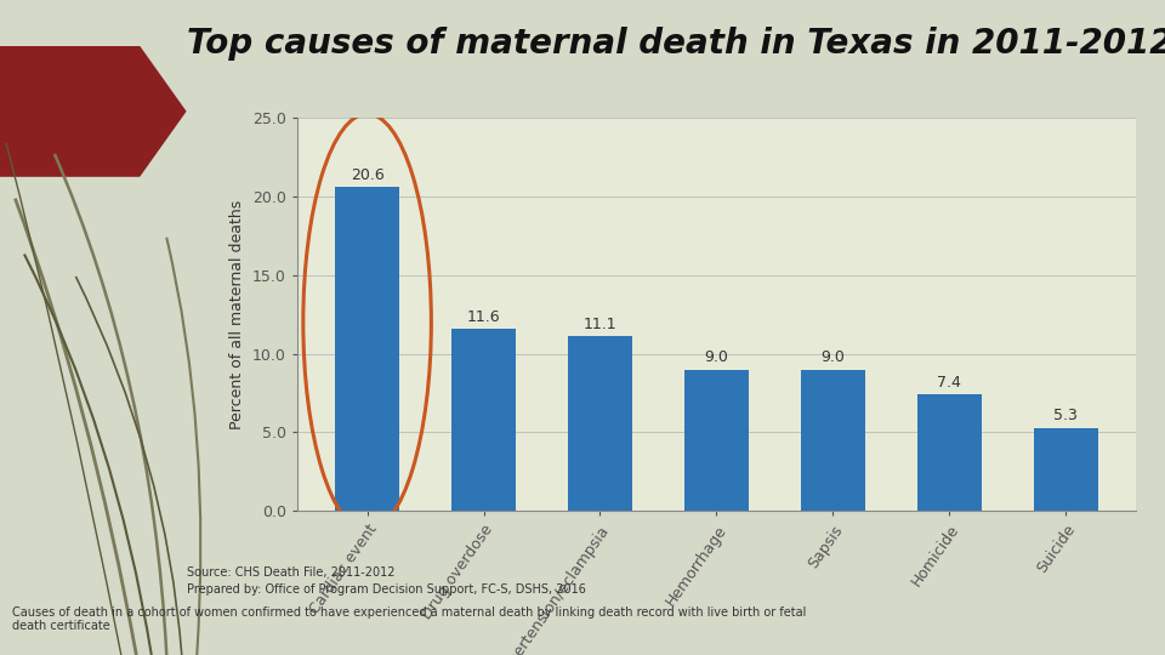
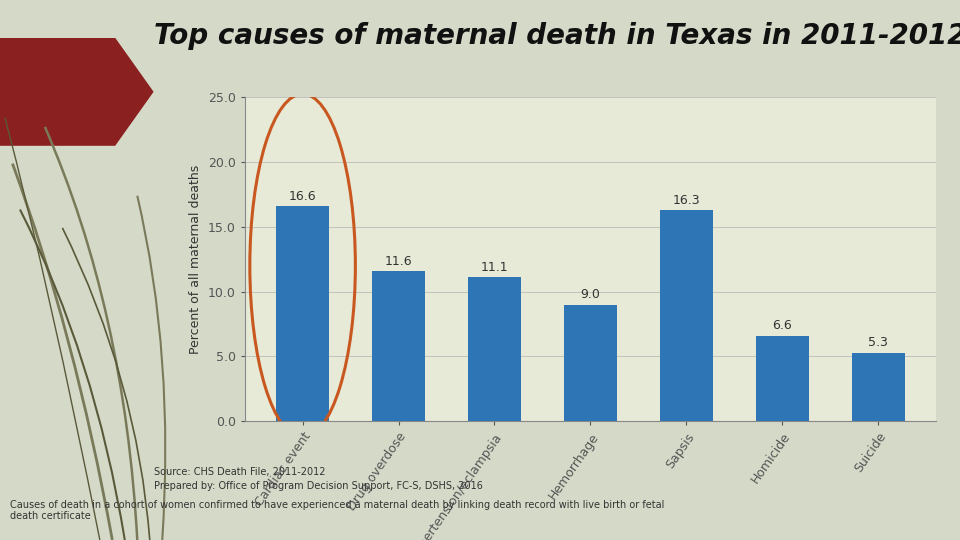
Cardiac event: 20.6 -> 16.6
Sapsis: 9.0 -> 16.3
Homicide: 7.4 -> 6.6
